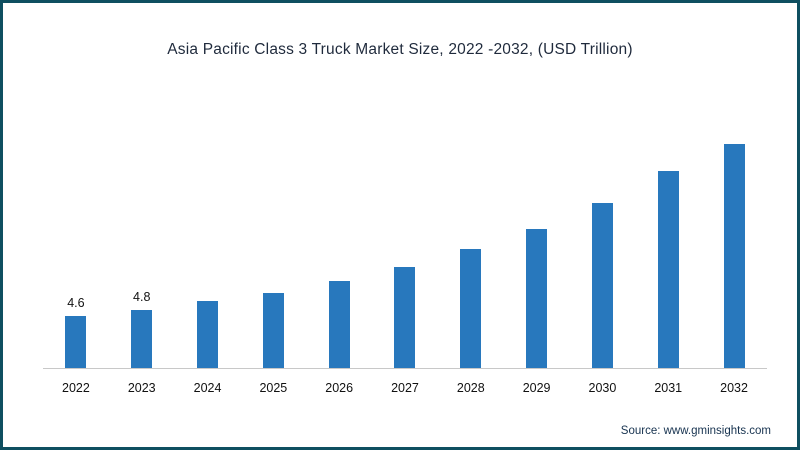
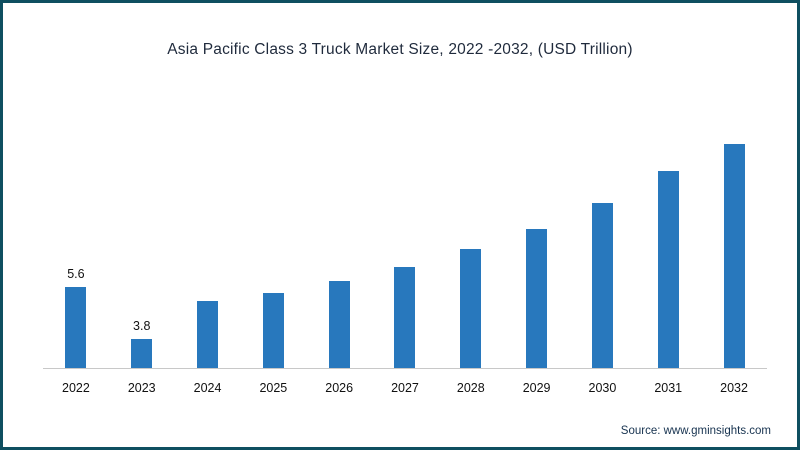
2022: 4.6 -> 5.6
2023: 4.8 -> 3.8
